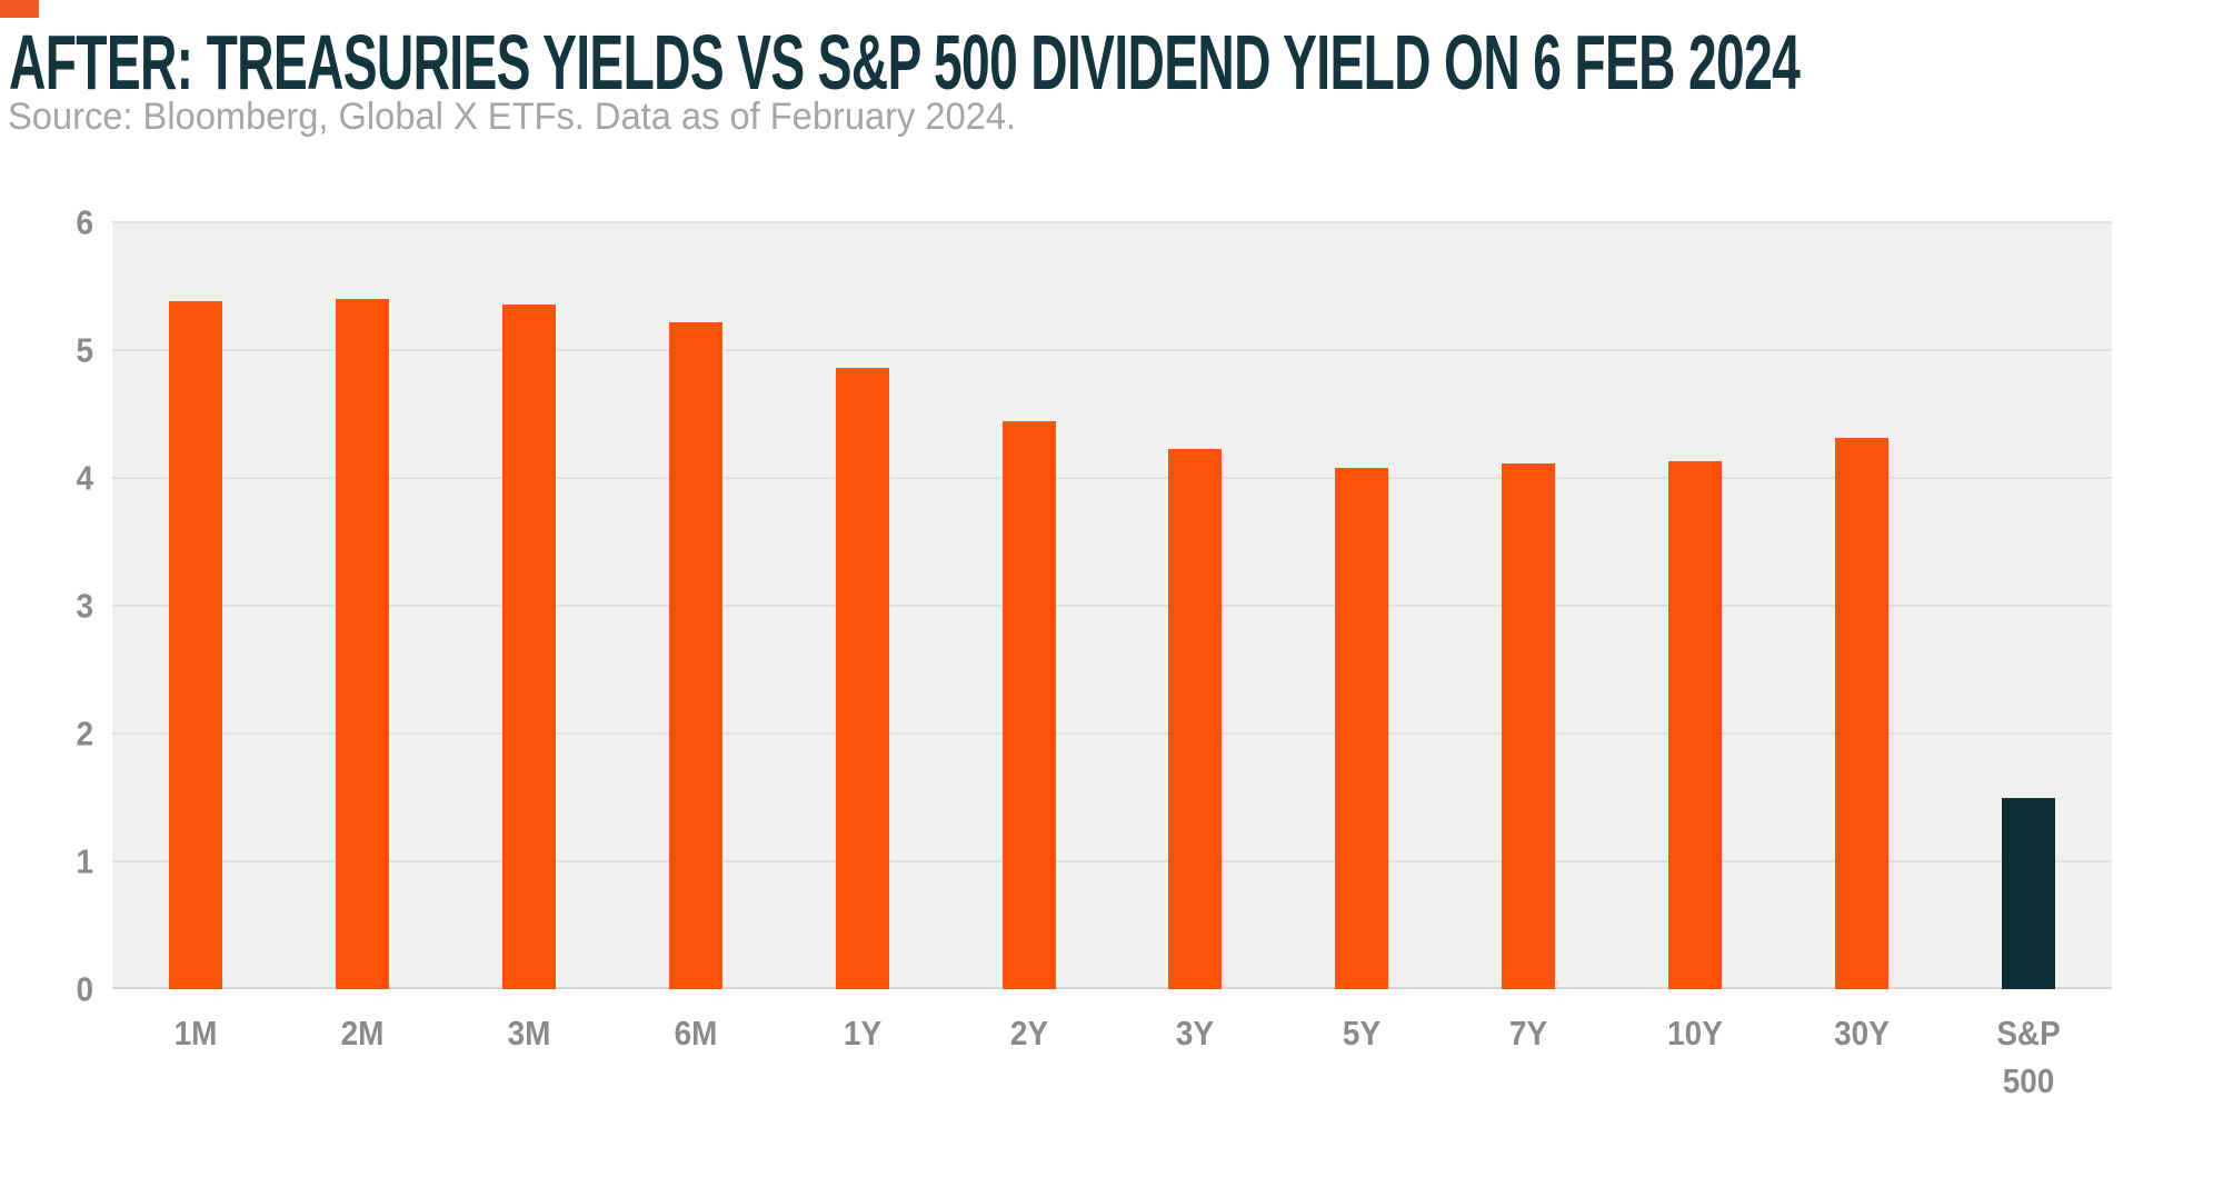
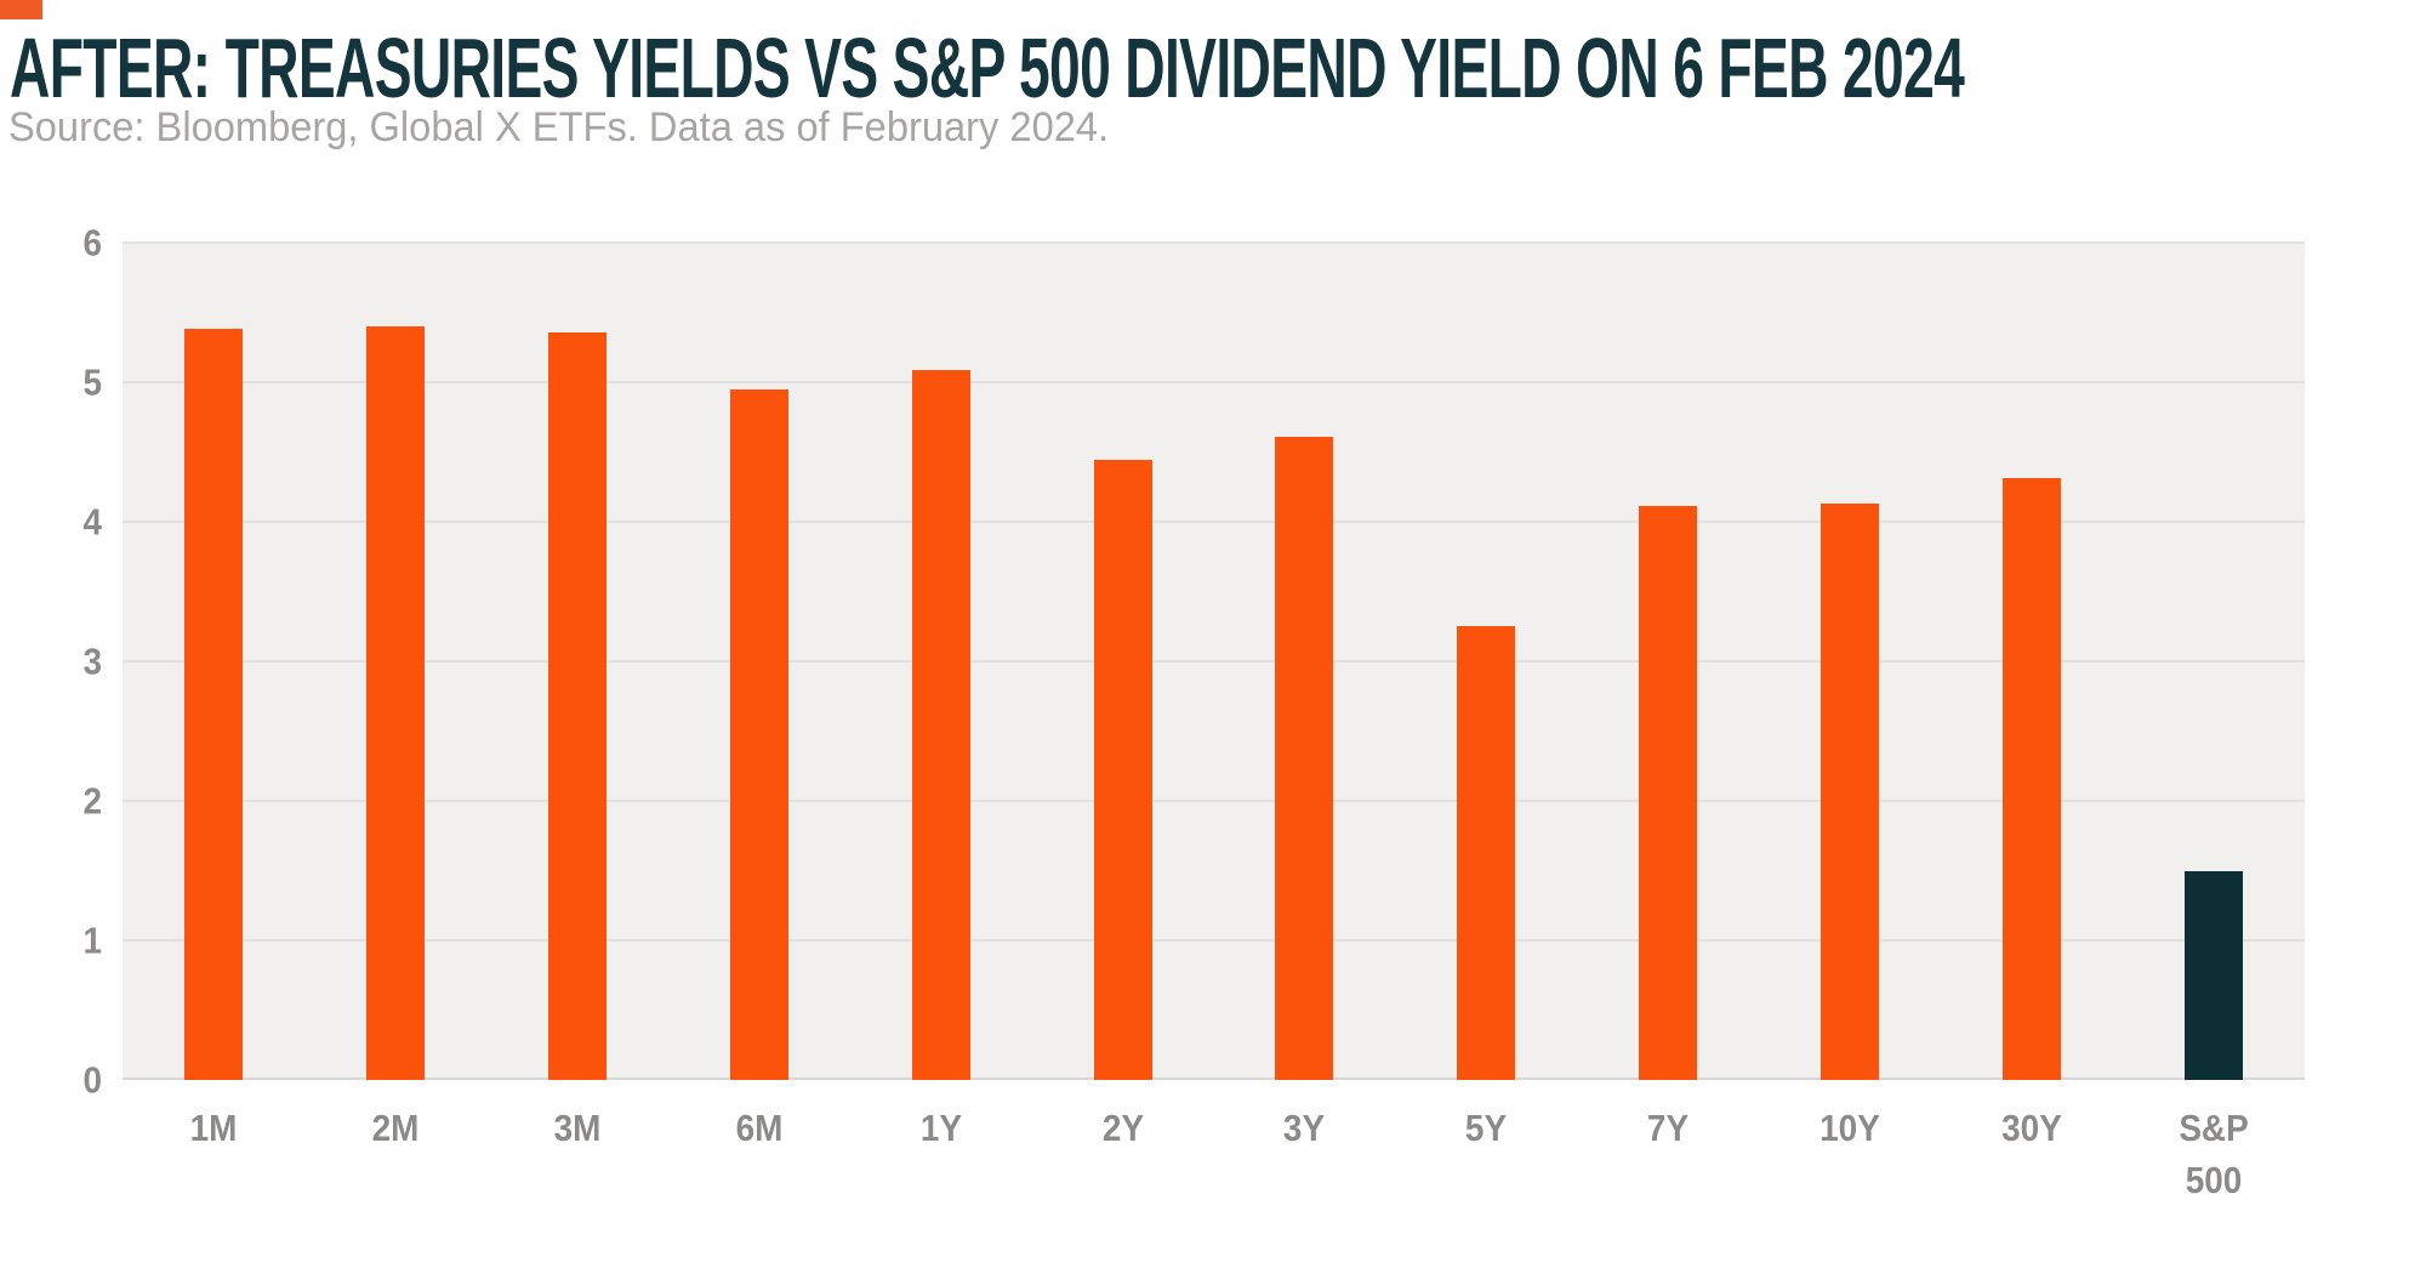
6M: 5.22 -> 4.95
1Y: 4.86 -> 5.09
3Y: 4.23 -> 4.61
5Y: 4.08 -> 3.25
